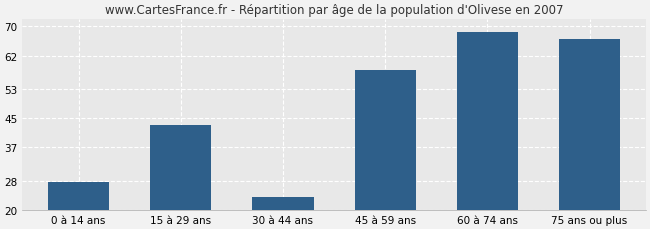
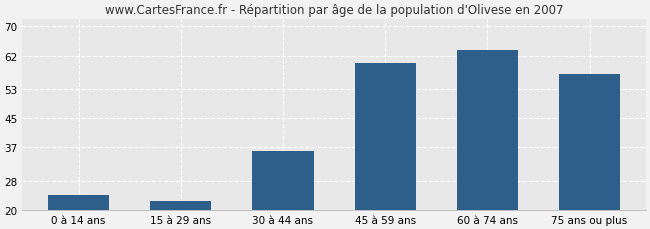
0 à 14 ans: 27.5 -> 24.0
15 à 29 ans: 43.0 -> 22.5
30 à 44 ans: 23.5 -> 36.0
45 à 59 ans: 58.0 -> 60.0
60 à 74 ans: 68.5 -> 63.5
75 ans ou plus: 66.5 -> 57.0
